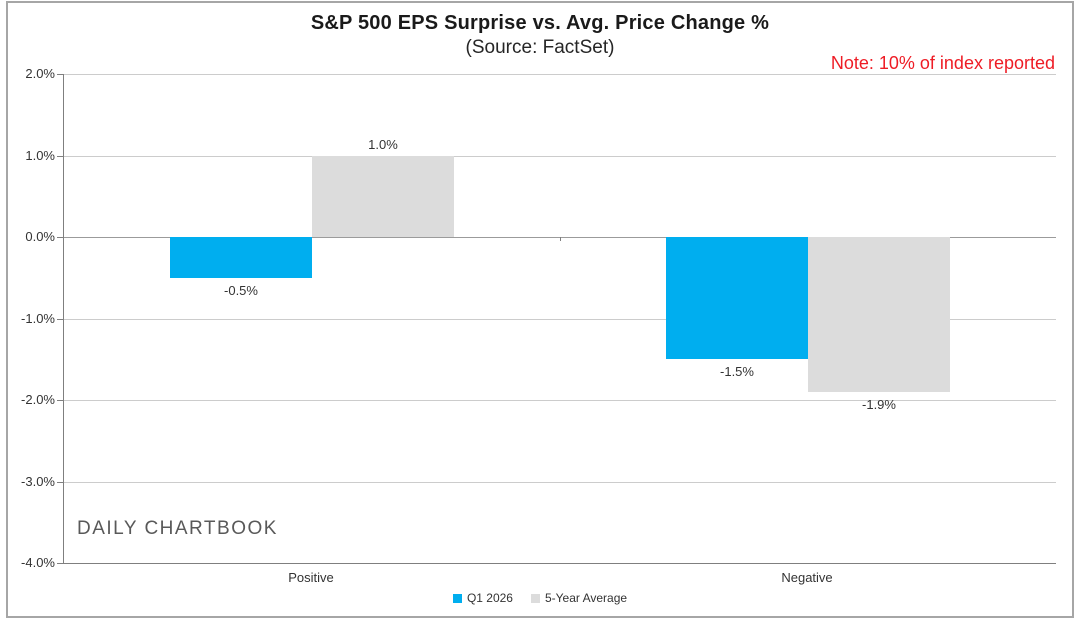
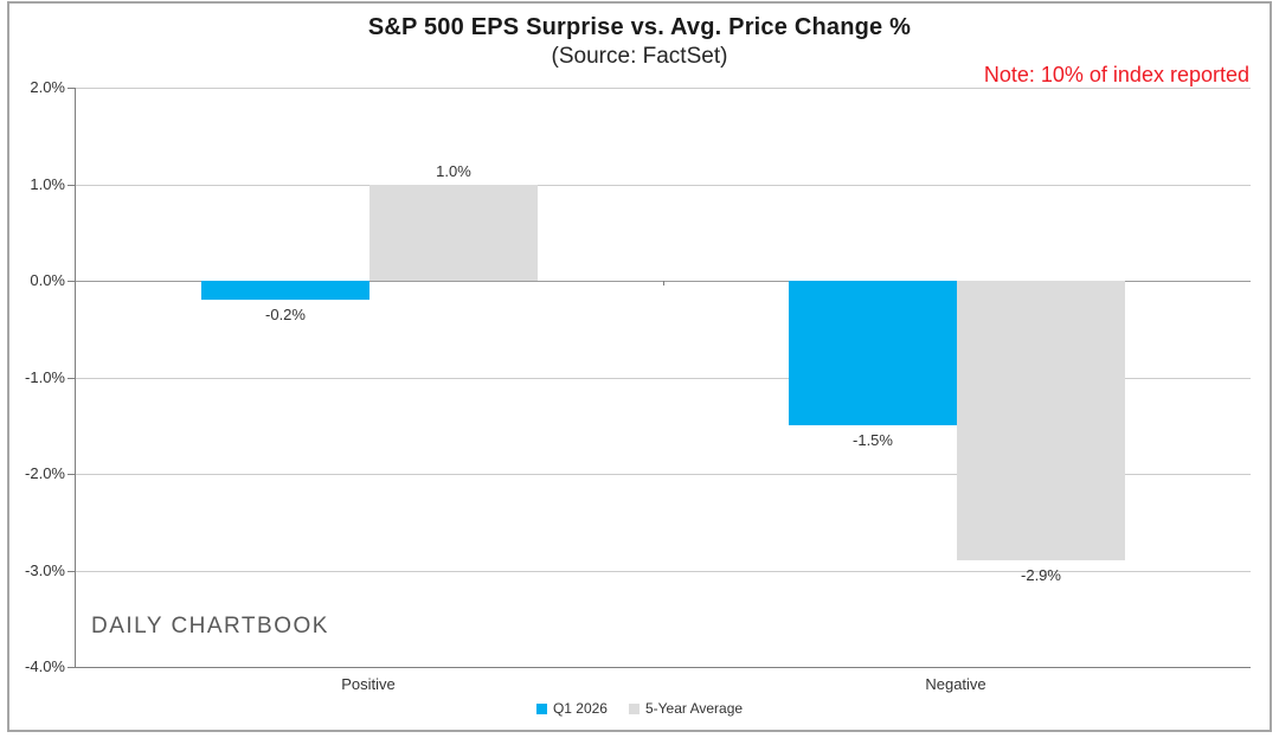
Q1 2026/Positive: -0.5% -> -0.2%
5-Year Average/Negative: -1.9% -> -2.9%
